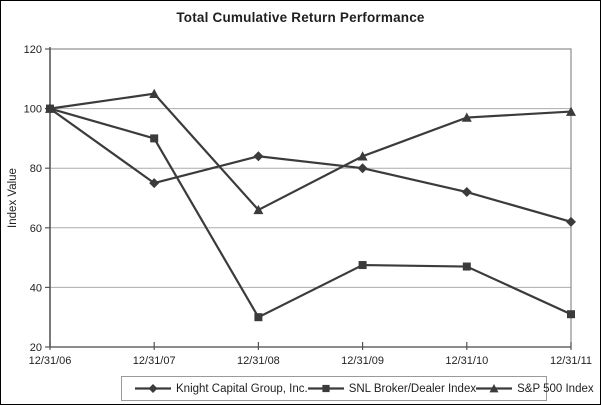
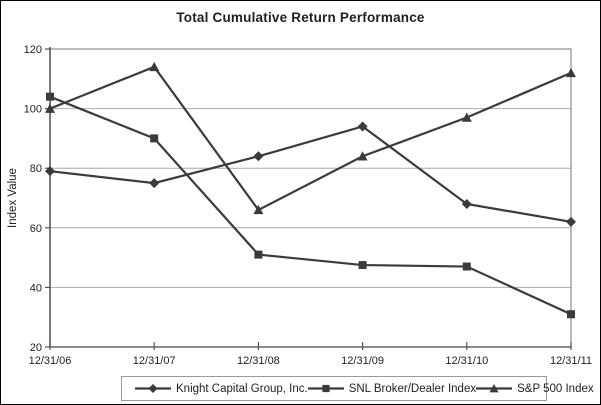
Knight Capital Group, Inc./12/31/06: 100 -> 79
SNL Broker/Dealer Index/12/31/06: 100 -> 104
S&P 500 Index/12/31/07: 105 -> 114
SNL Broker/Dealer Index/12/31/08: 30 -> 51
Knight Capital Group, Inc./12/31/09: 80 -> 94
Knight Capital Group, Inc./12/31/10: 72 -> 68
S&P 500 Index/12/31/11: 99 -> 112
